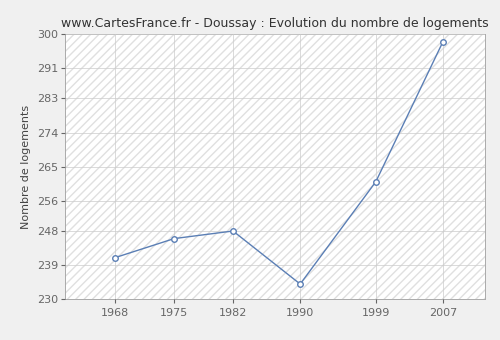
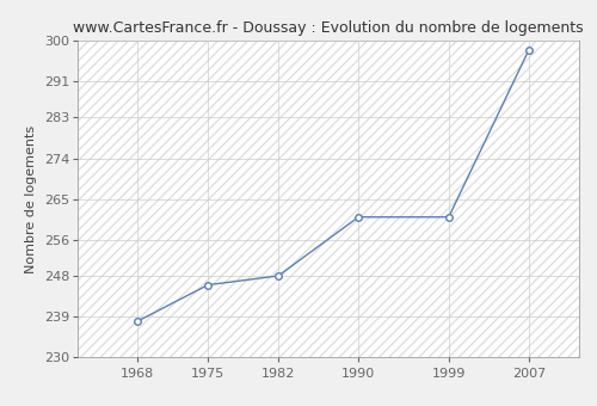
1968: 241 -> 238
1990: 234 -> 261
